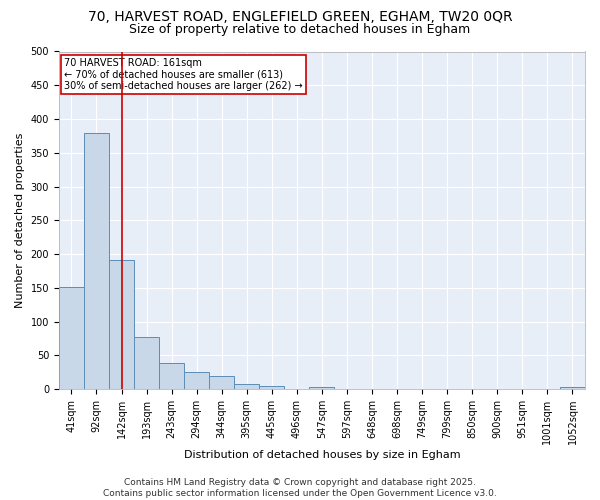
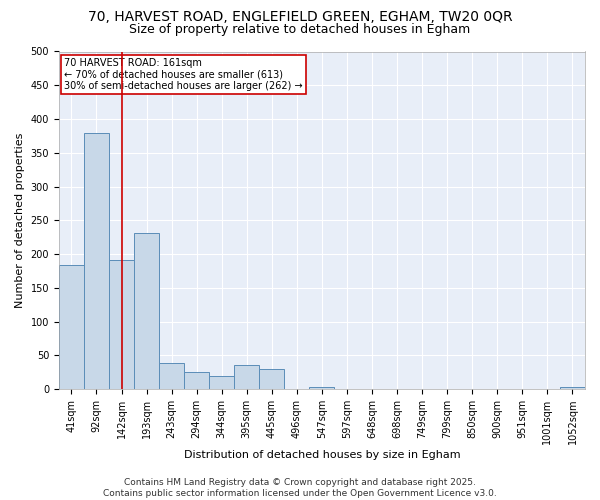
41sqm: 152 -> 184
193sqm: 77 -> 232
395sqm: 7 -> 36
445sqm: 5 -> 30
